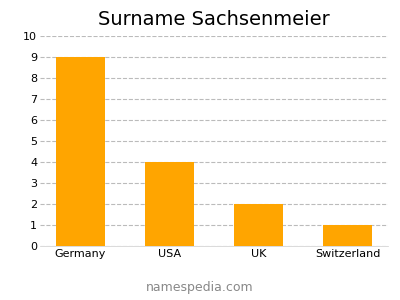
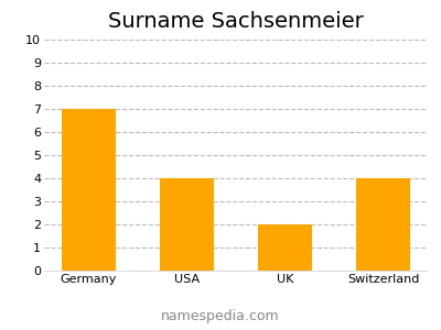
Germany: 9 -> 7
Switzerland: 1 -> 4
